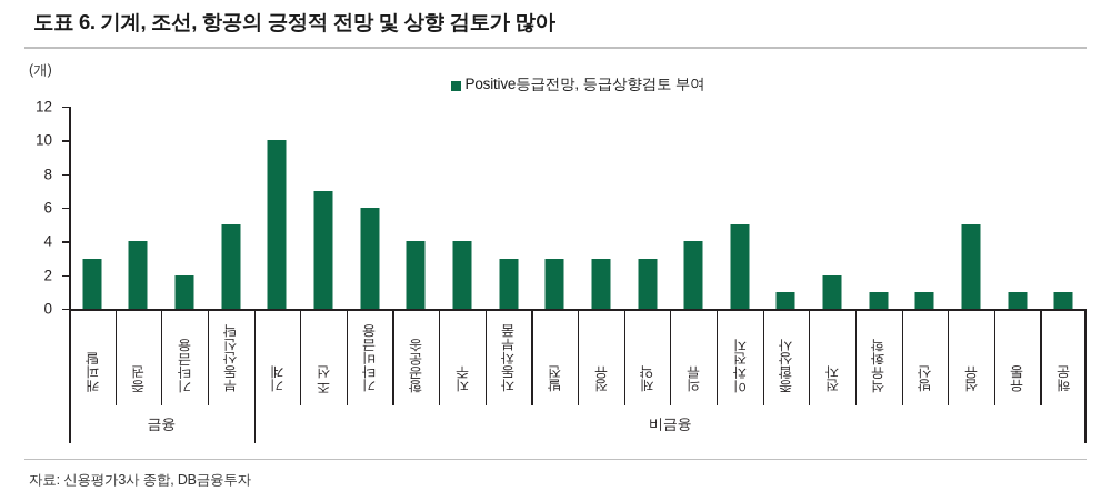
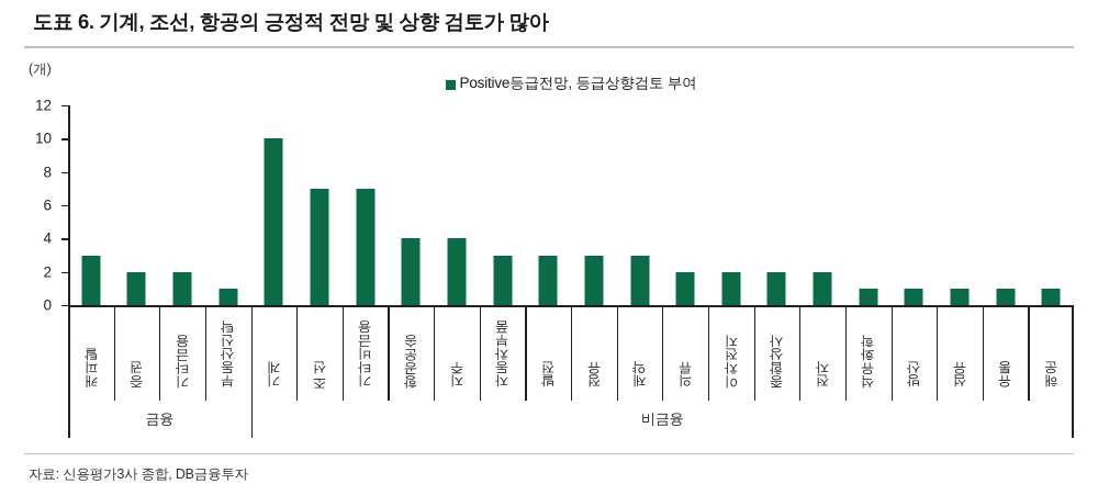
증권: 4 -> 2
부동산신탁: 5 -> 1
기타비금융: 6 -> 7
의류: 4 -> 2
이차전지: 5 -> 2
종합상사: 1 -> 2
섬유: 5 -> 1
